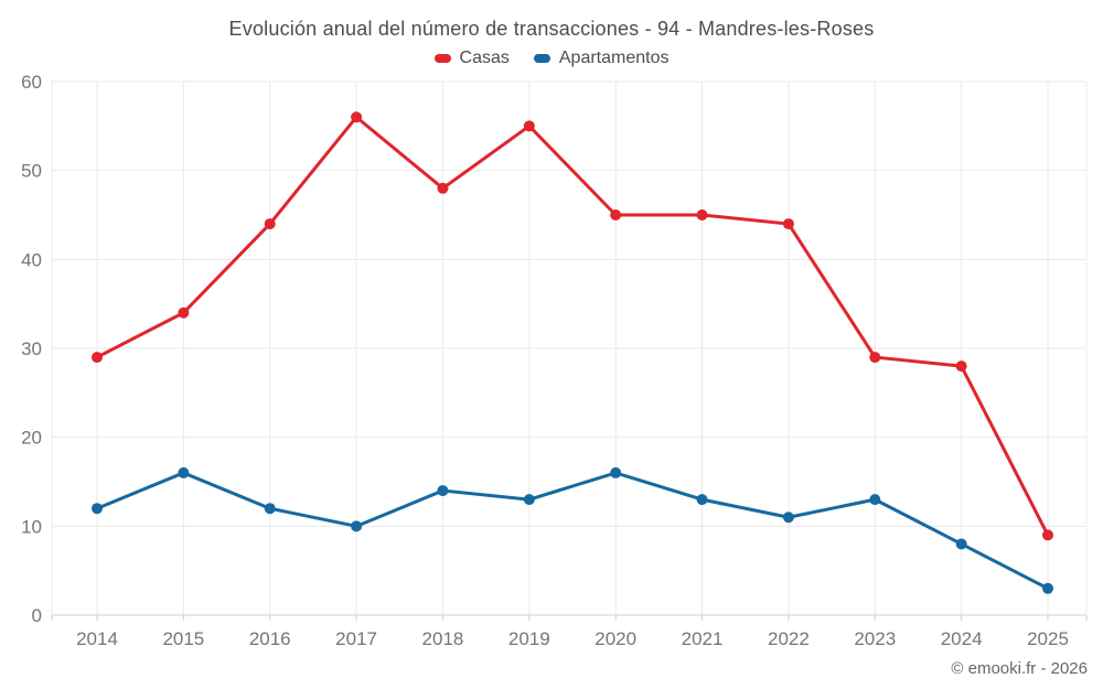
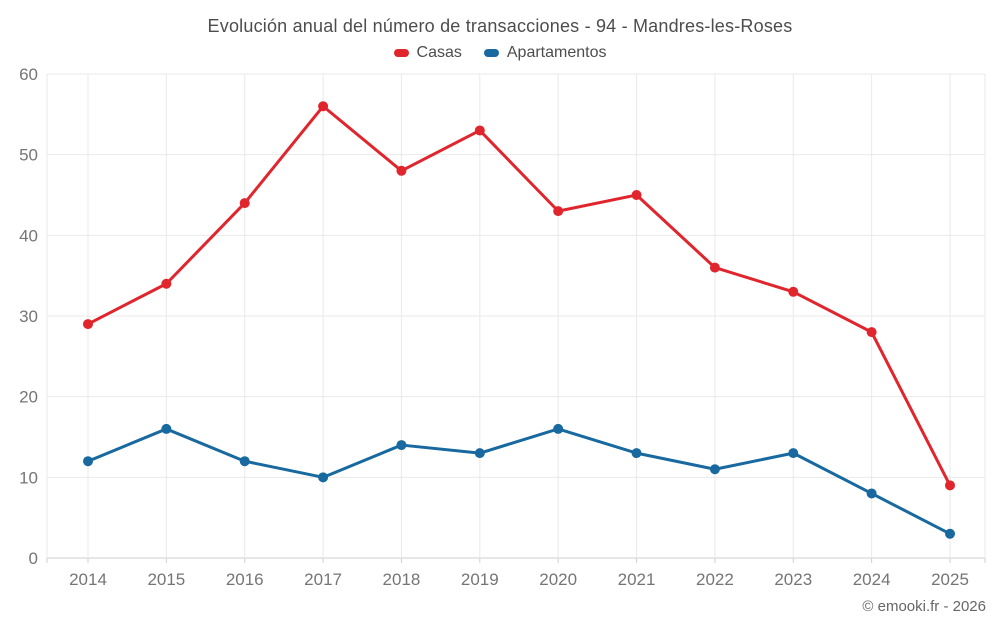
Casas/2019: 55 -> 53
Casas/2020: 45 -> 43
Casas/2022: 44 -> 36
Casas/2023: 29 -> 33
